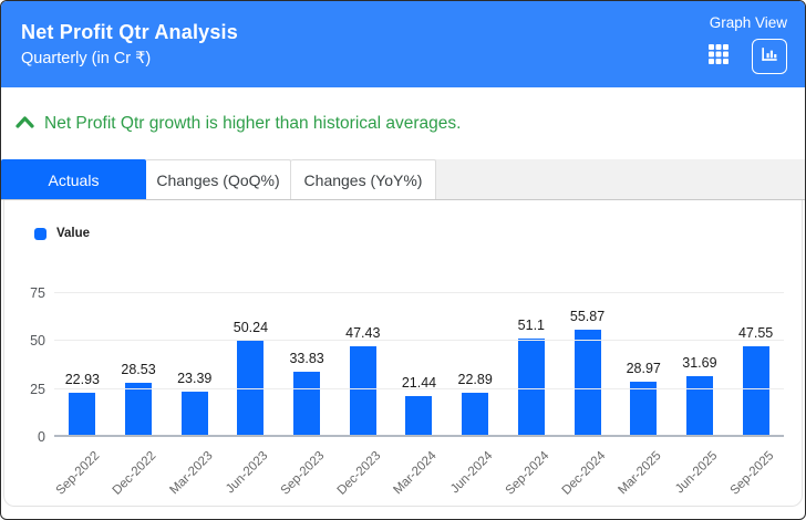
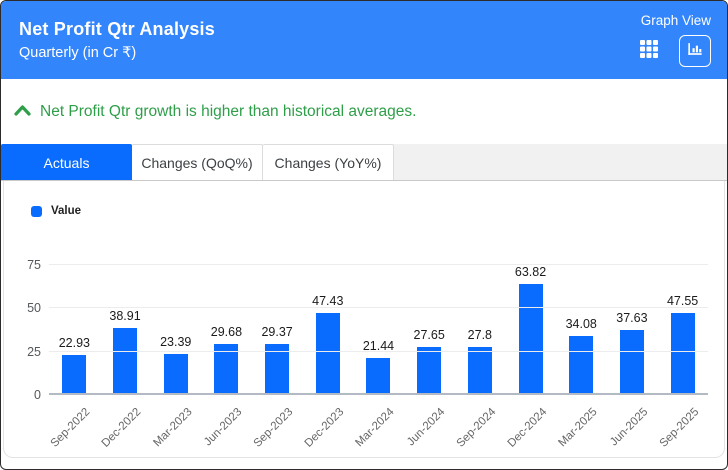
Dec-2022: 28.53 -> 38.91
Jun-2023: 50.24 -> 29.68
Sep-2023: 33.83 -> 29.37
Jun-2024: 22.89 -> 27.65
Sep-2024: 51.1 -> 27.8
Dec-2024: 55.87 -> 63.82
Mar-2025: 28.97 -> 34.08
Jun-2025: 31.69 -> 37.63
